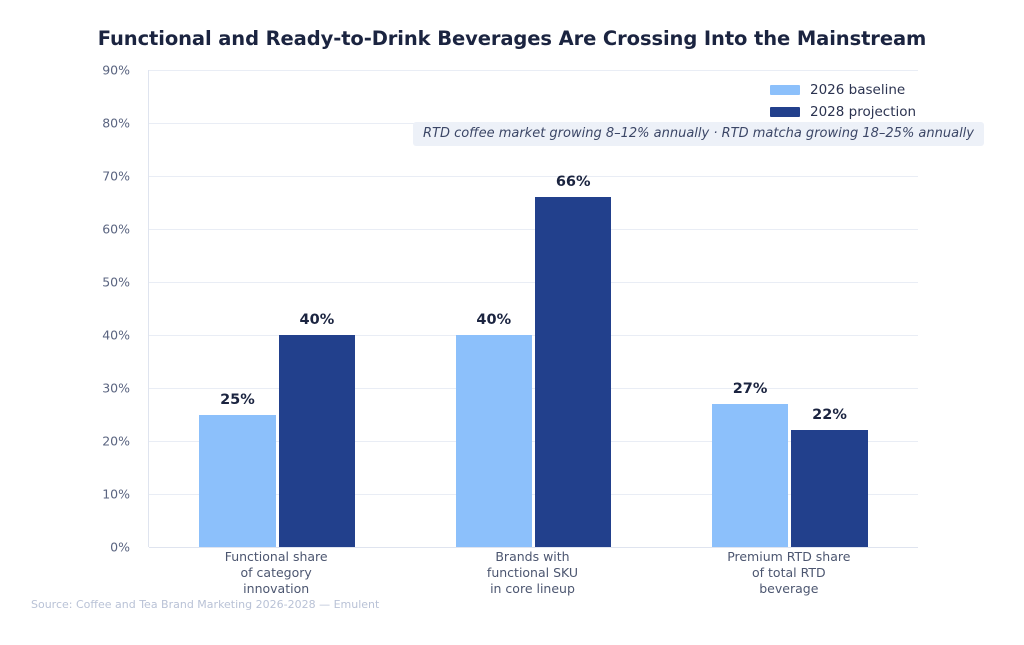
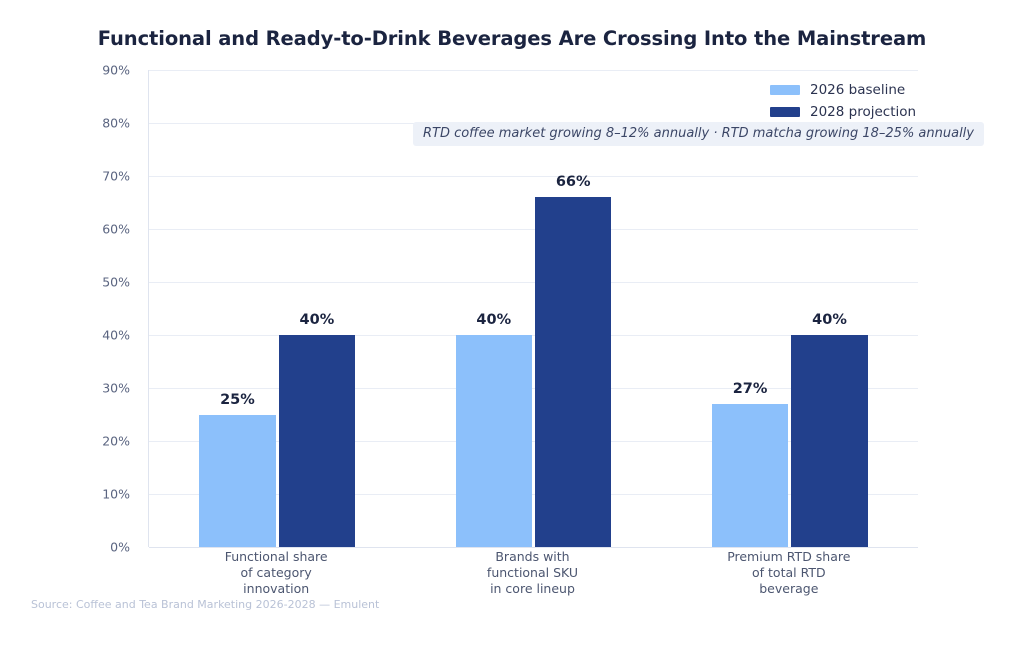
2028 projection/Premium RTD share of total RTD beverage: 22% -> 40%
